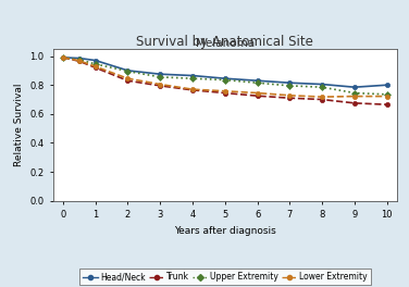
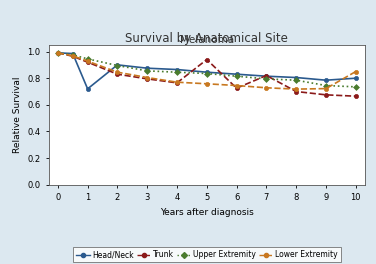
Head/Neck/1: 0.97 -> 0.72
Trunk/5: 0.74 -> 0.94
Trunk/7: 0.71 -> 0.82
Lower Extremity/10: 0.72 -> 0.85
